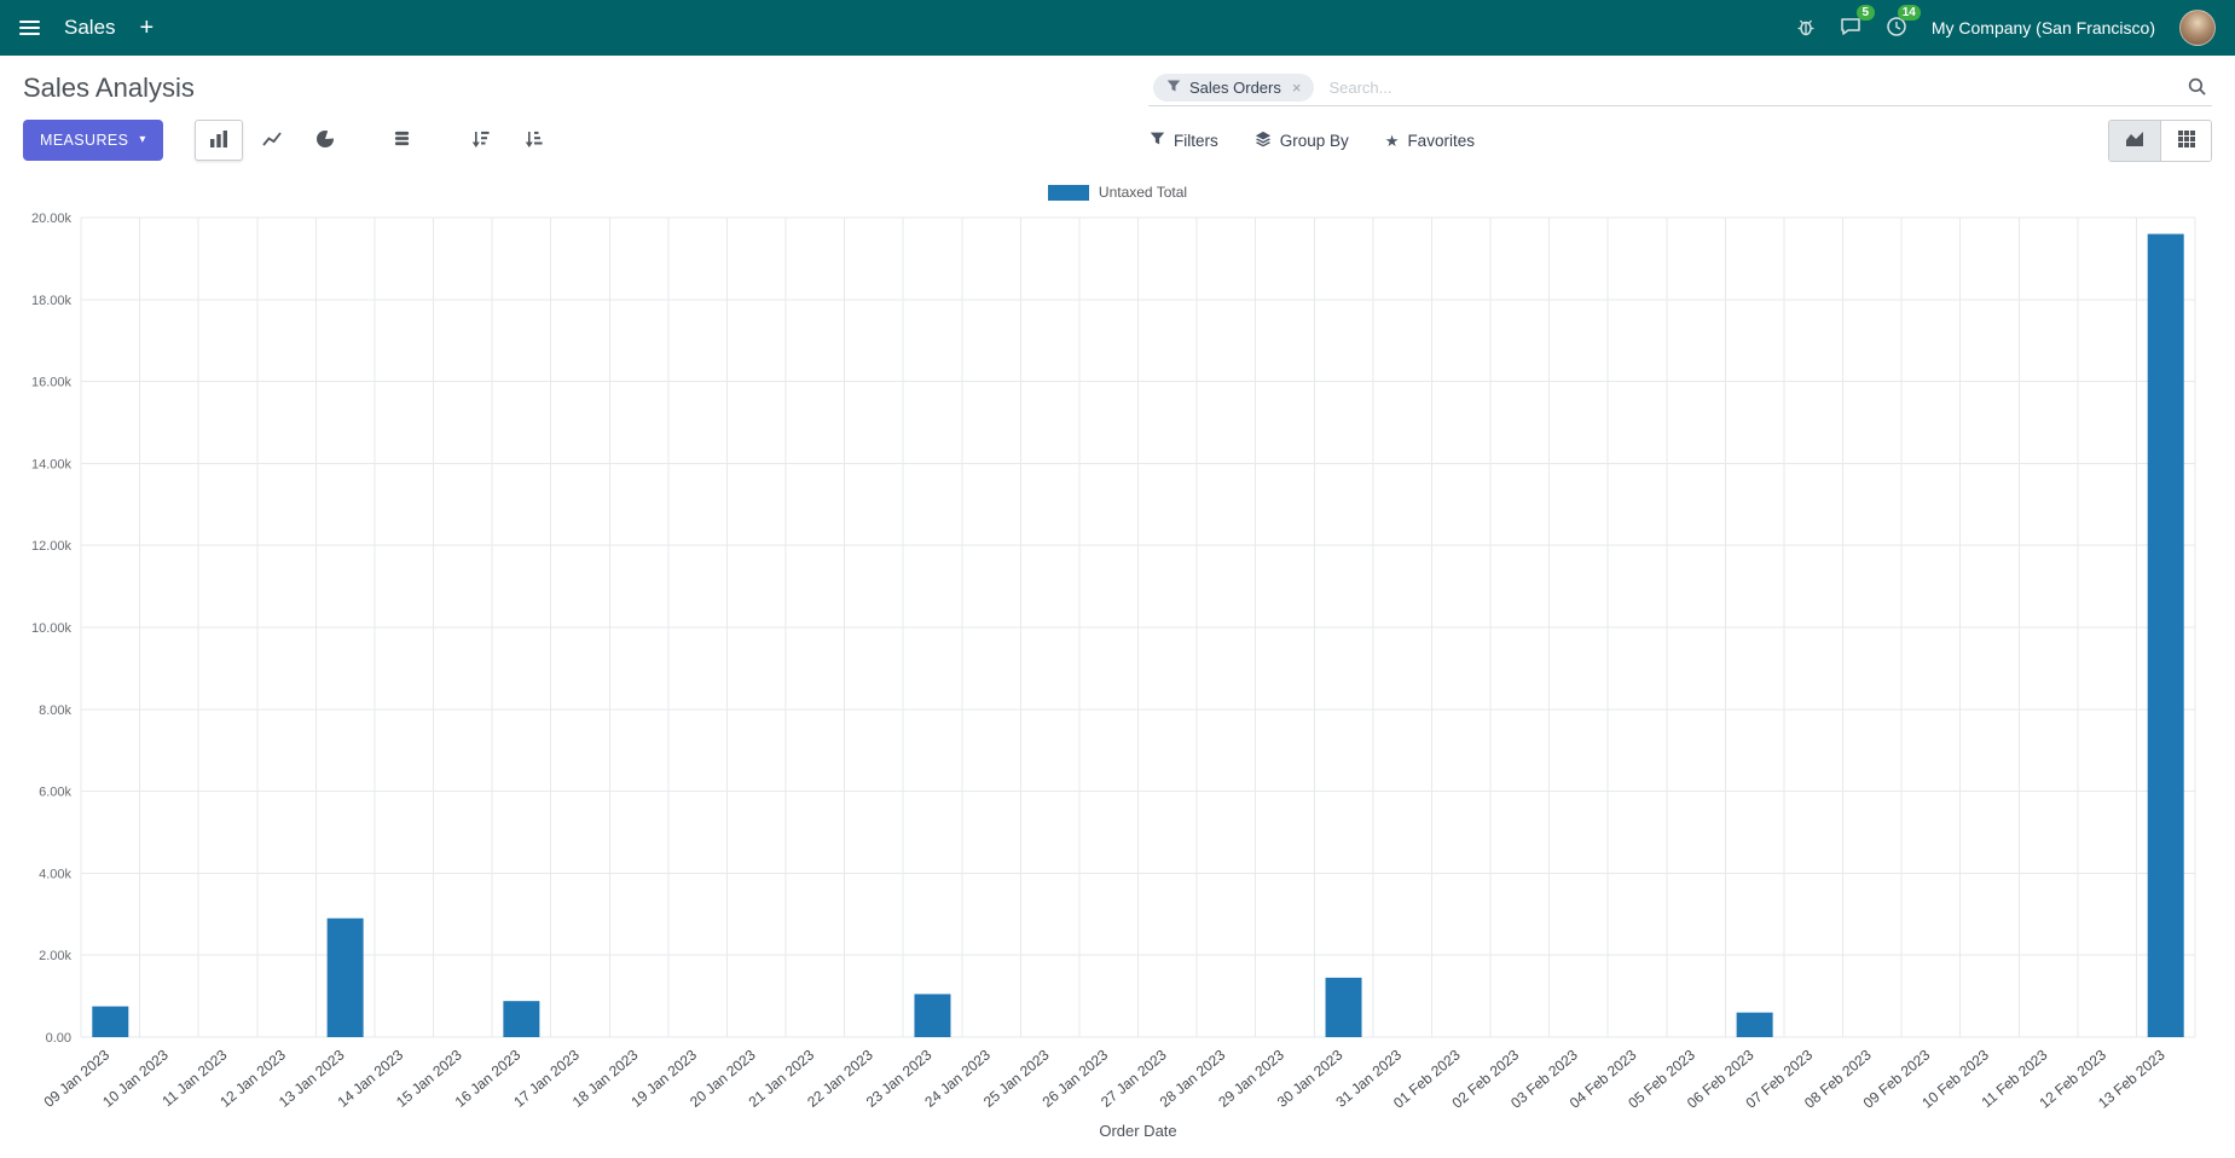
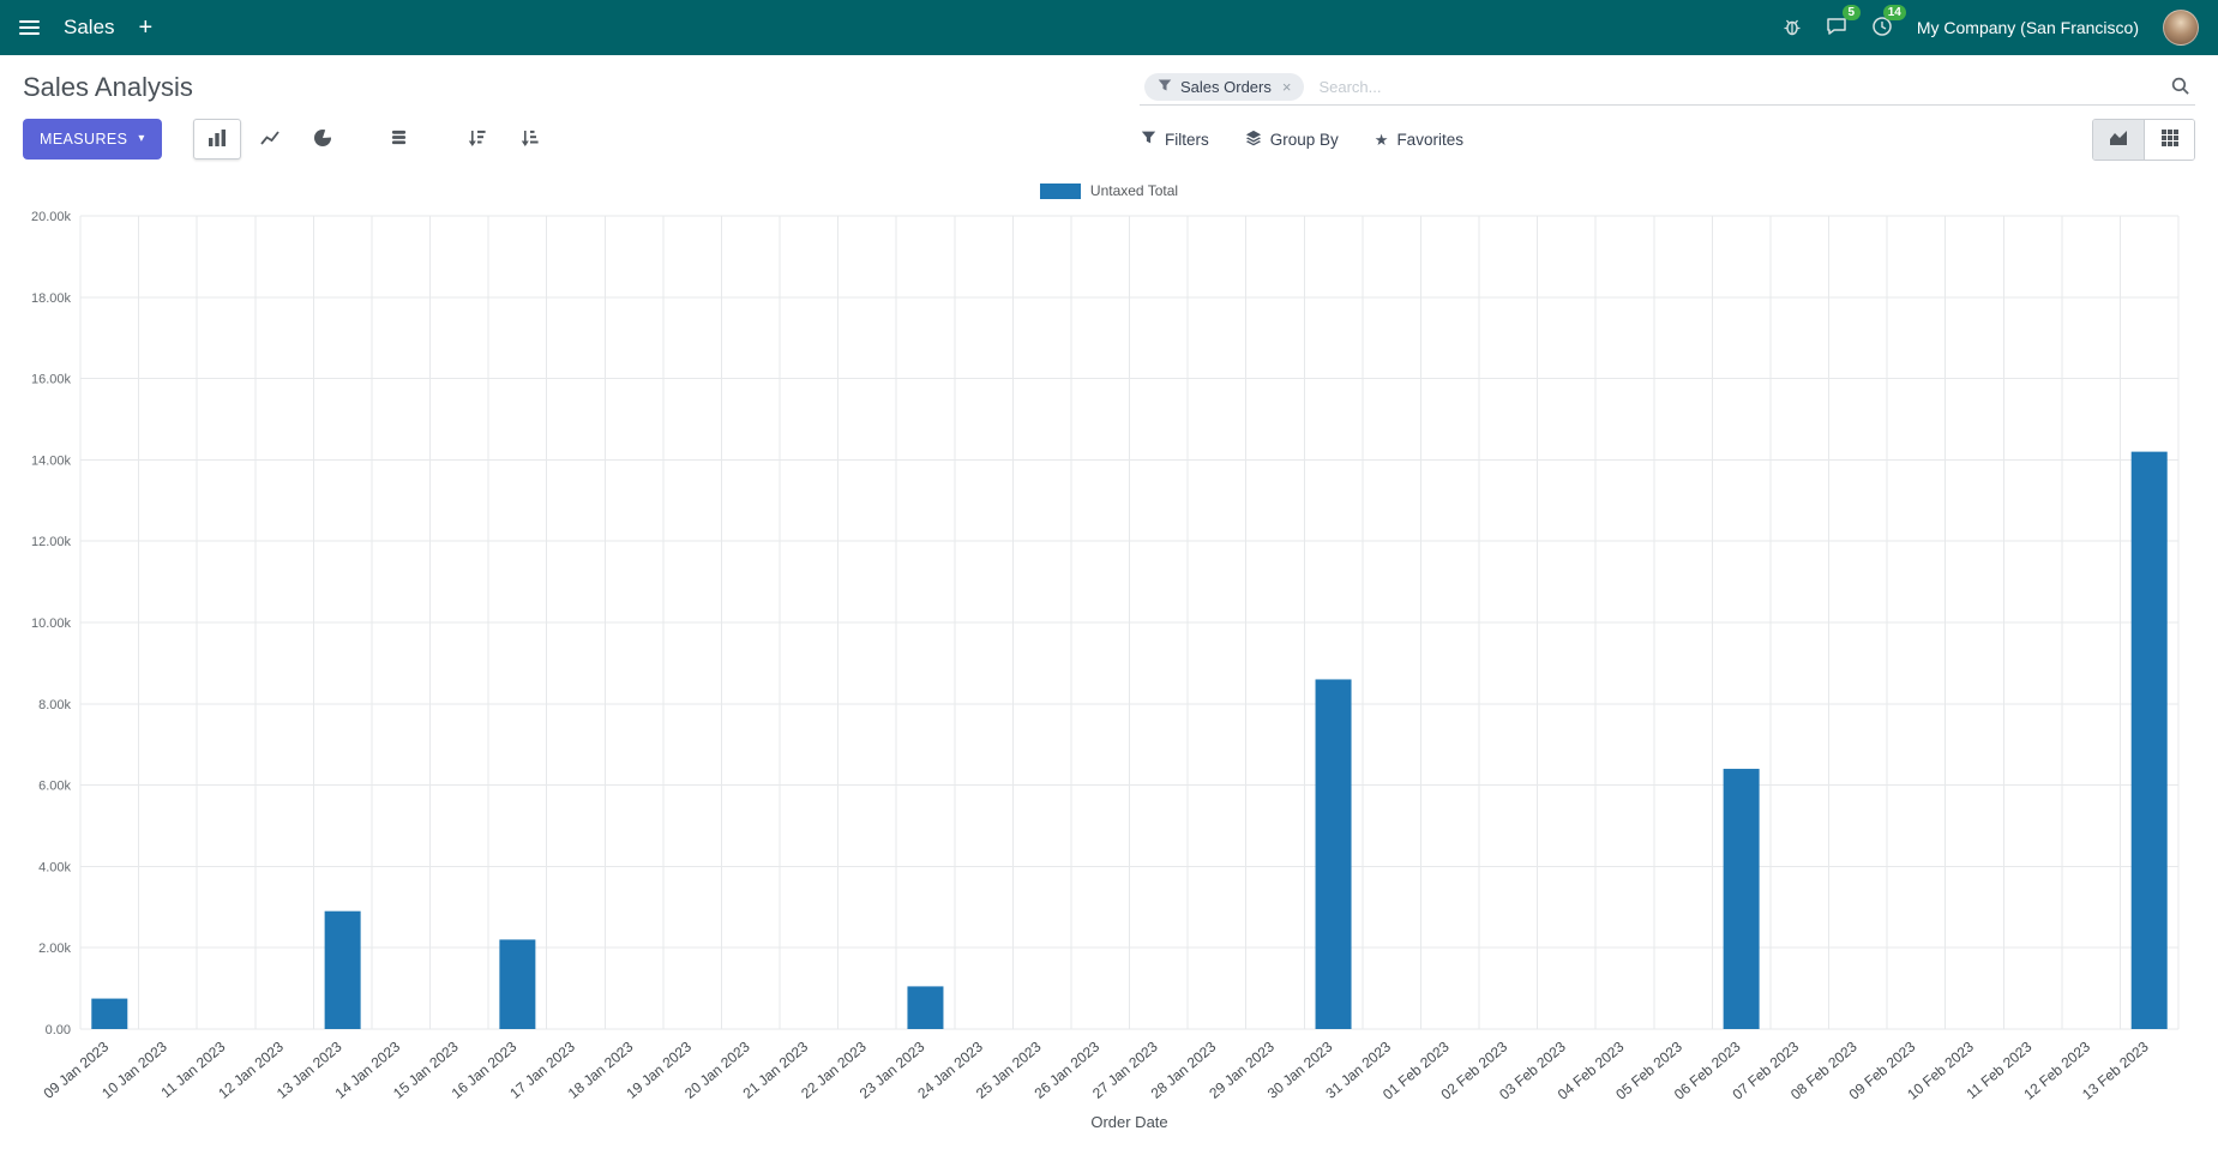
16 Jan 2023: 0.9k -> 2.2k
30 Jan 2023: 1.4k -> 8.6k
06 Feb 2023: 0.6k -> 6.4k
13 Feb 2023: 19.6k -> 14.2k
